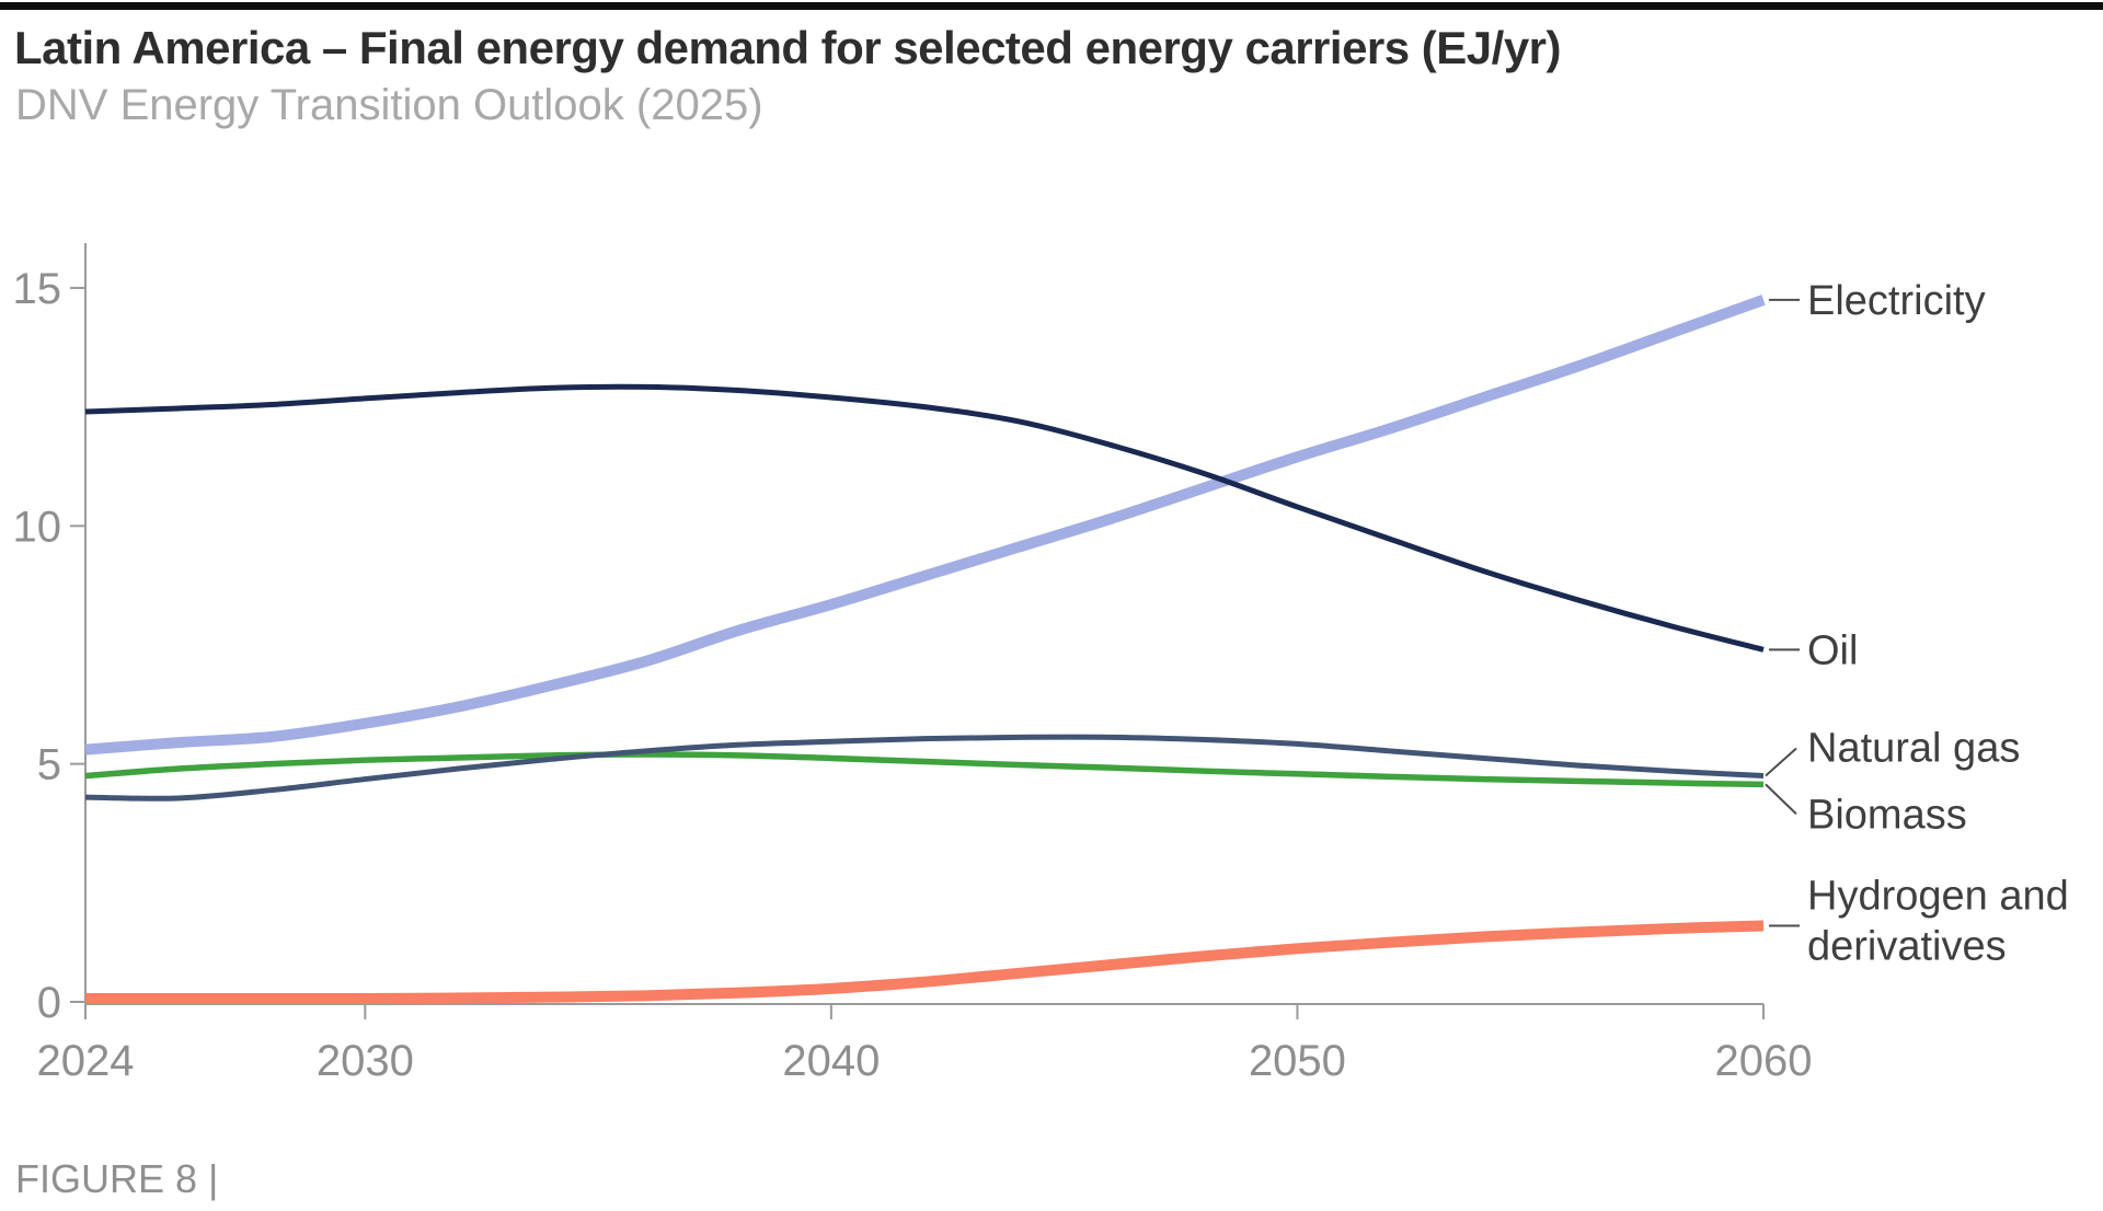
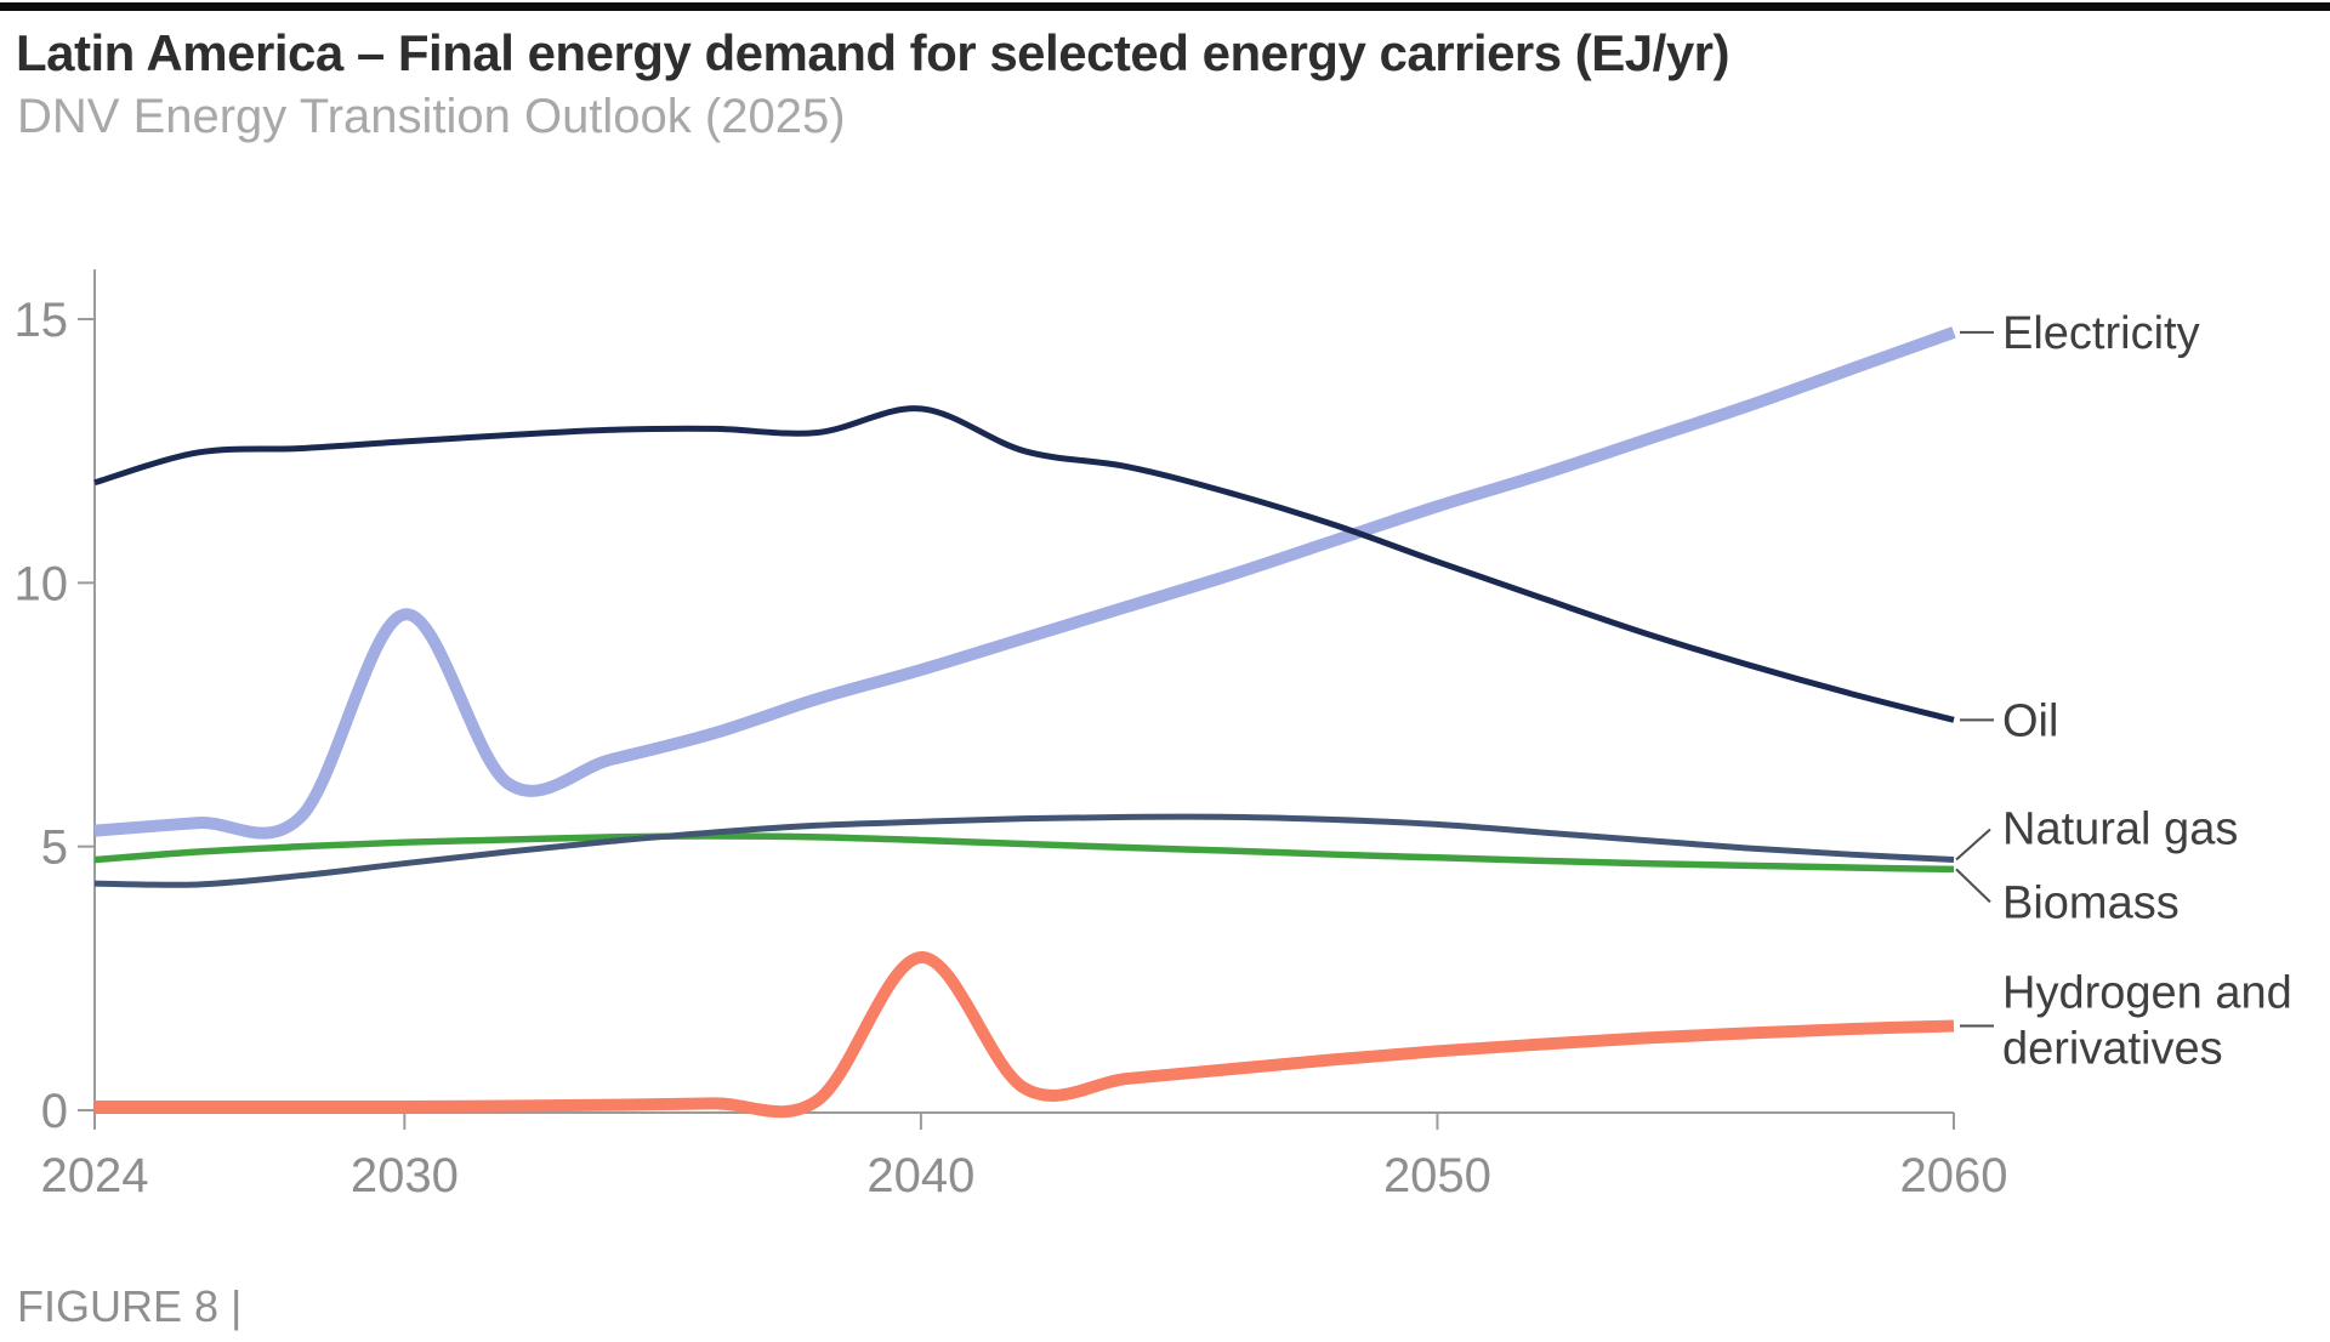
Oil/2024: 12.4 -> 11.9
Electricity/2030: 5.8 -> 9.4
Hydrogen and derivatives/2040: 0.3 -> 2.9
Oil/2040: 12.7 -> 13.3
